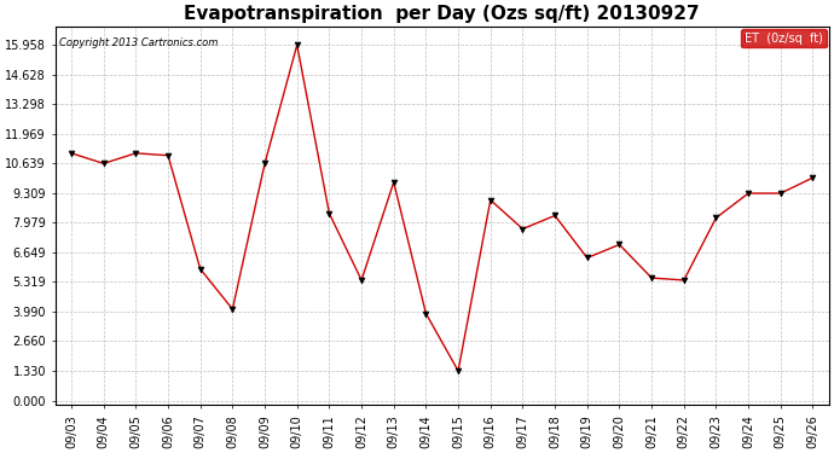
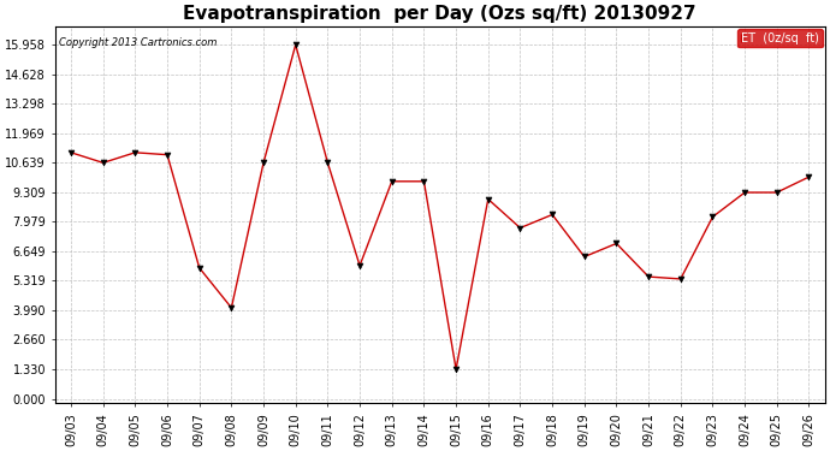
09/11: 8.4 -> 10.6
09/12: 5.4 -> 6.0
09/14: 3.9 -> 9.8
